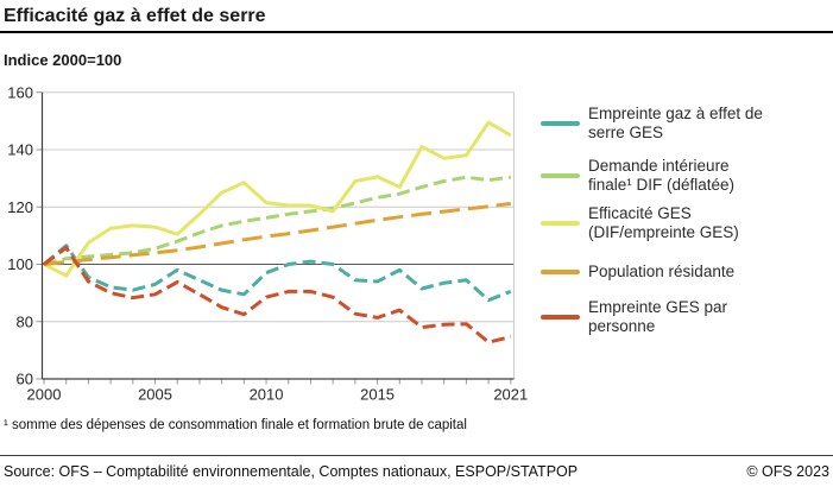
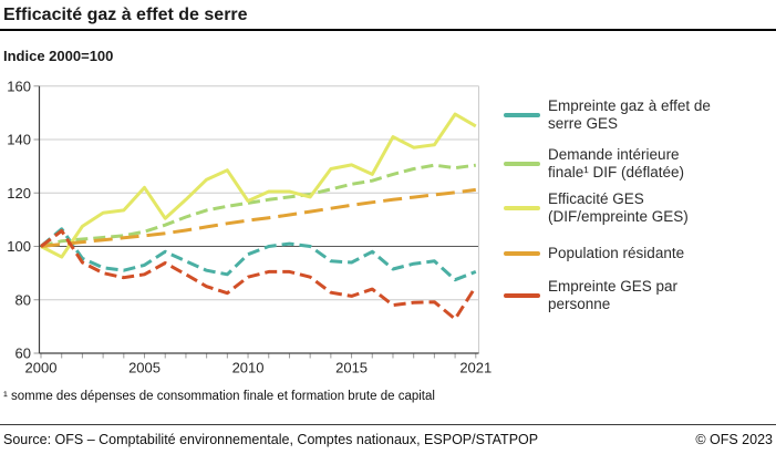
Efficacité GES (DIF/empreinte GES)/2005: 113 -> 122
Efficacité GES (DIF/empreinte GES)/2010: 122 -> 117
Empreinte GES par personne/2021: 75 -> 85
